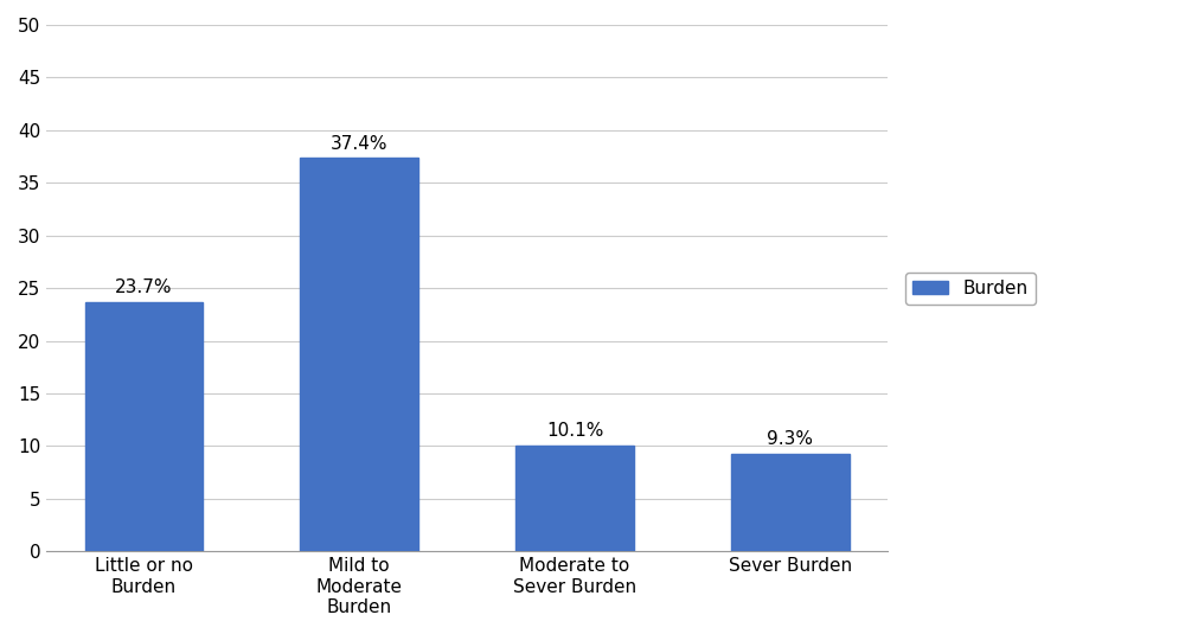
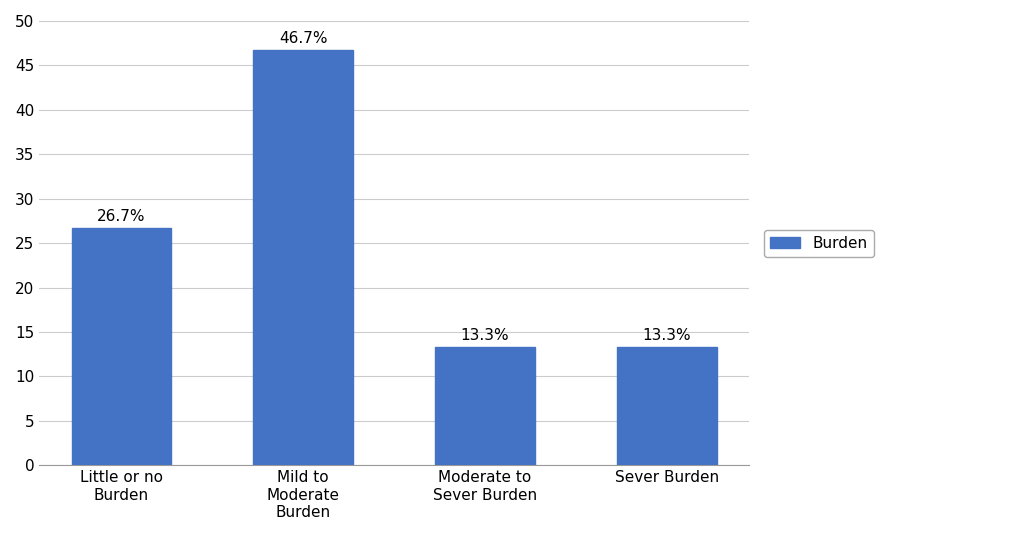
Little or no Burden: 23.7% -> 26.7%
Mild to Moderate Burden: 37.4% -> 46.7%
Moderate to Sever Burden: 10.1% -> 13.3%
Sever Burden: 9.3% -> 13.3%
